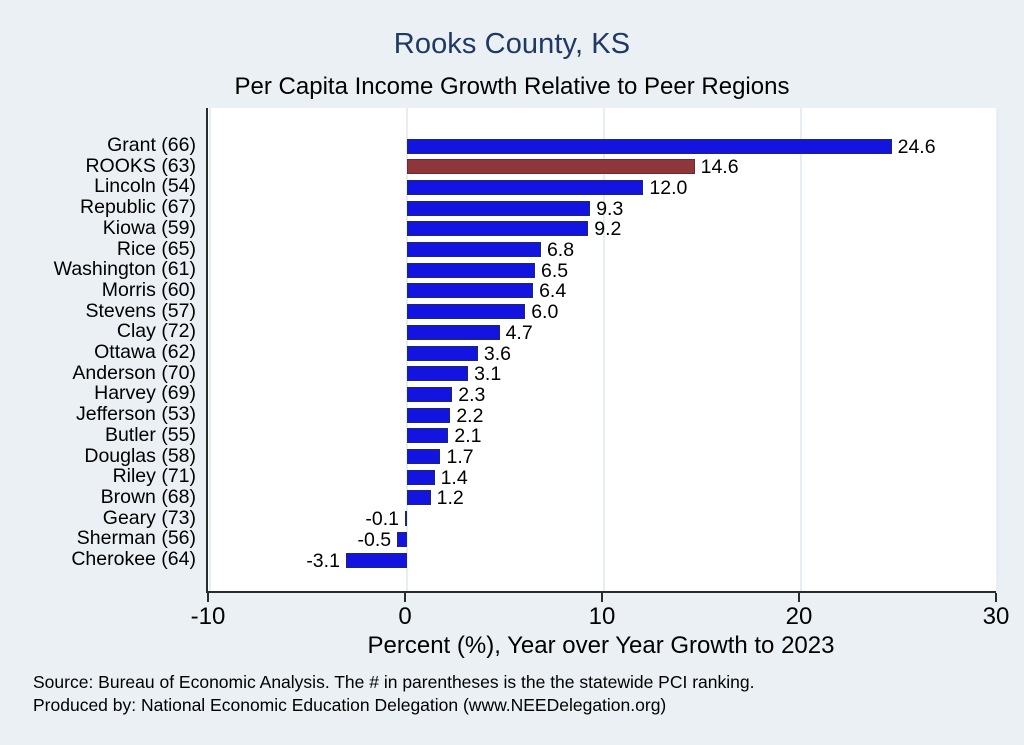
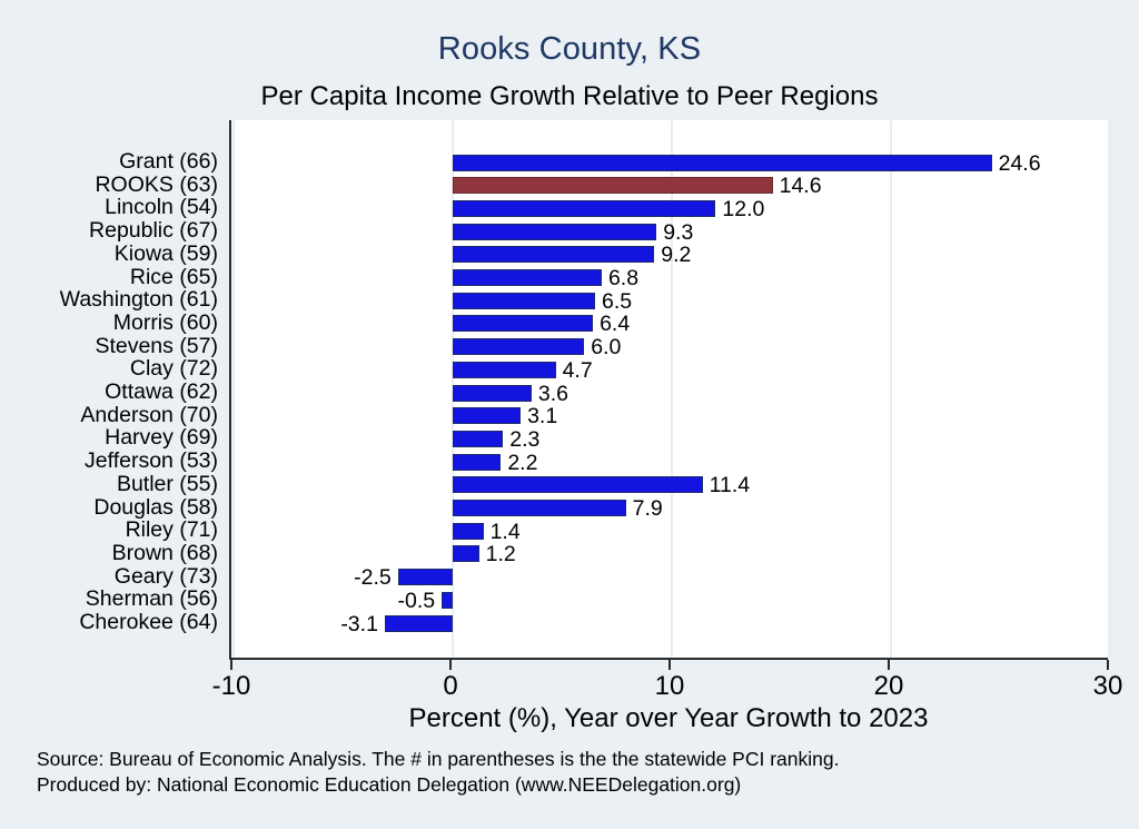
Butler (55): 2.1 -> 11.4
Douglas (58): 1.7 -> 7.9
Geary (73): -0.1 -> -2.5
